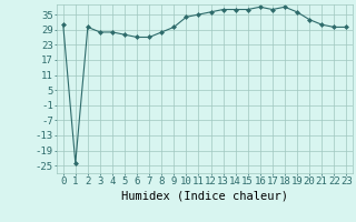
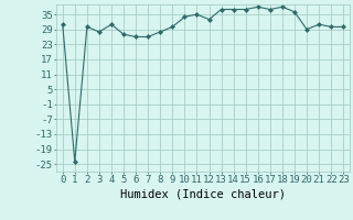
4: 28 -> 31
12: 36 -> 33
20: 33 -> 29
